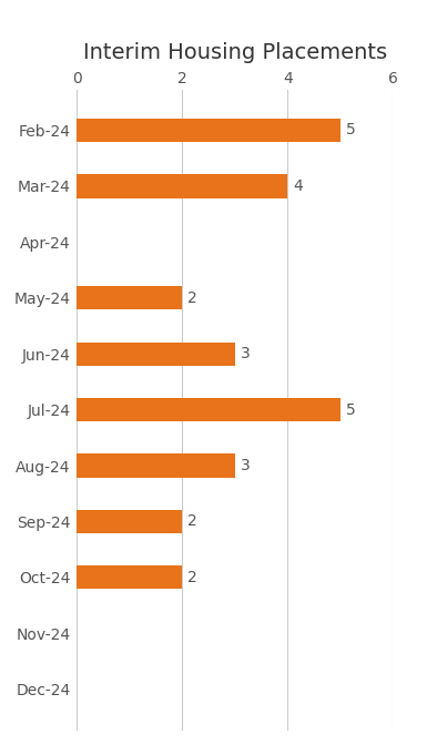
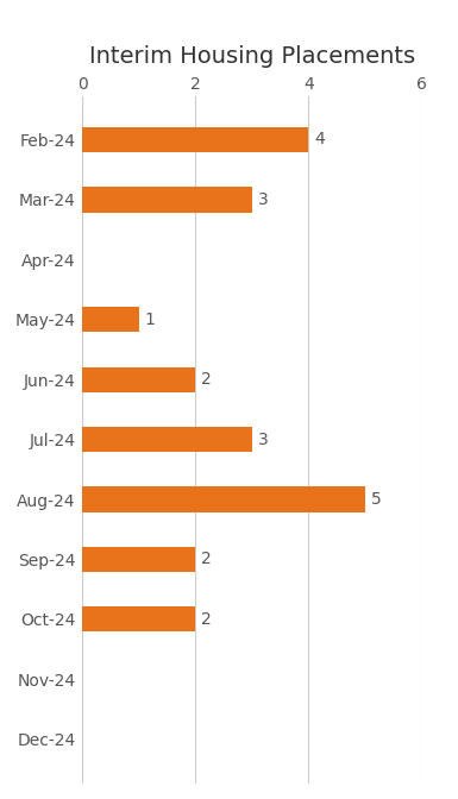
Feb-24: 5 -> 4
Mar-24: 4 -> 3
May-24: 2 -> 1
Jun-24: 3 -> 2
Jul-24: 5 -> 3
Aug-24: 3 -> 5
